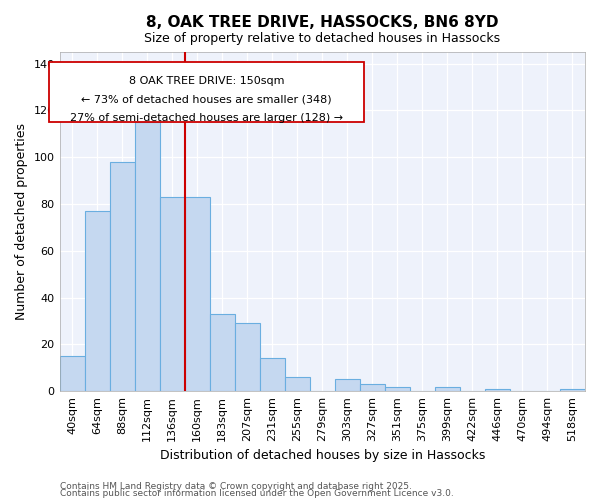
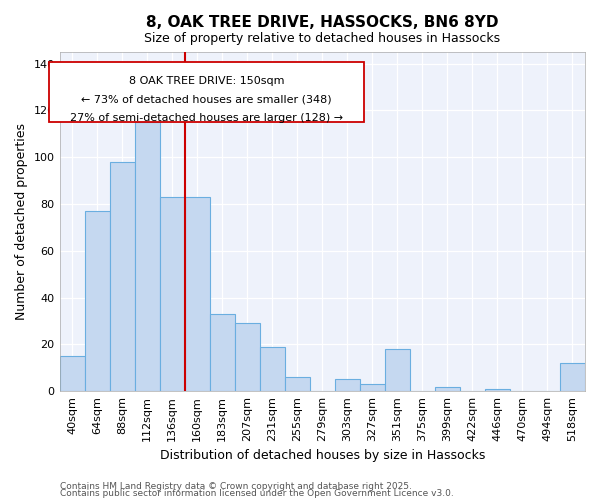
231sqm: 14 -> 19
351sqm: 2 -> 18
518sqm: 1 -> 12
